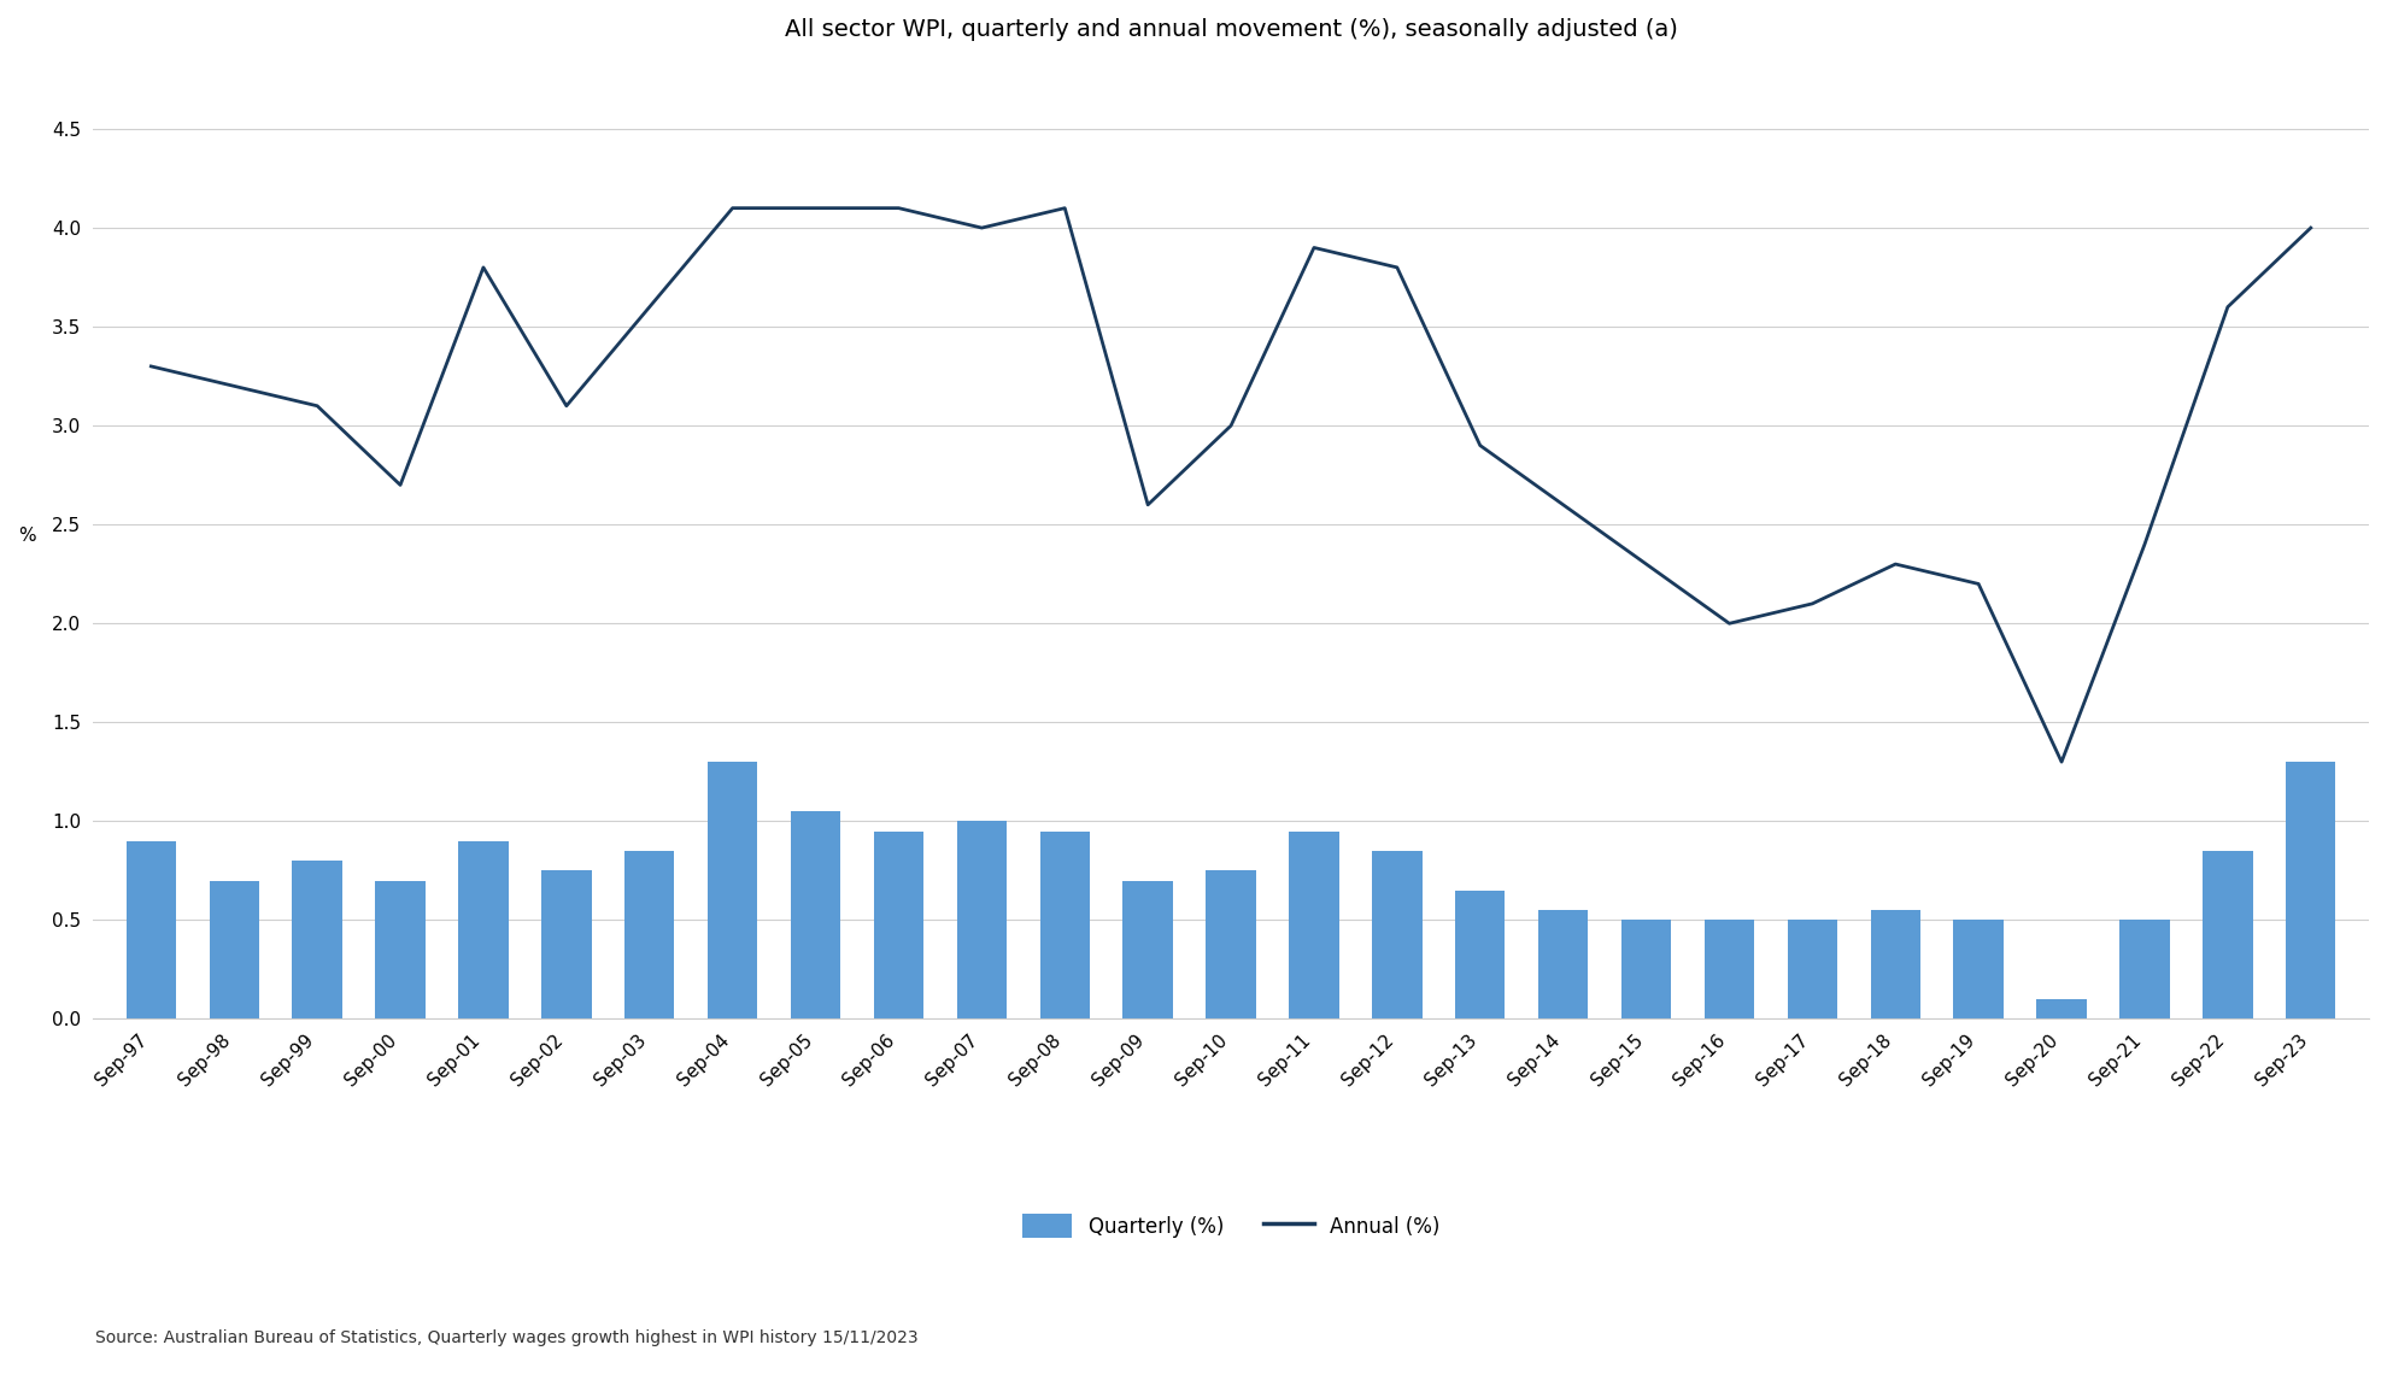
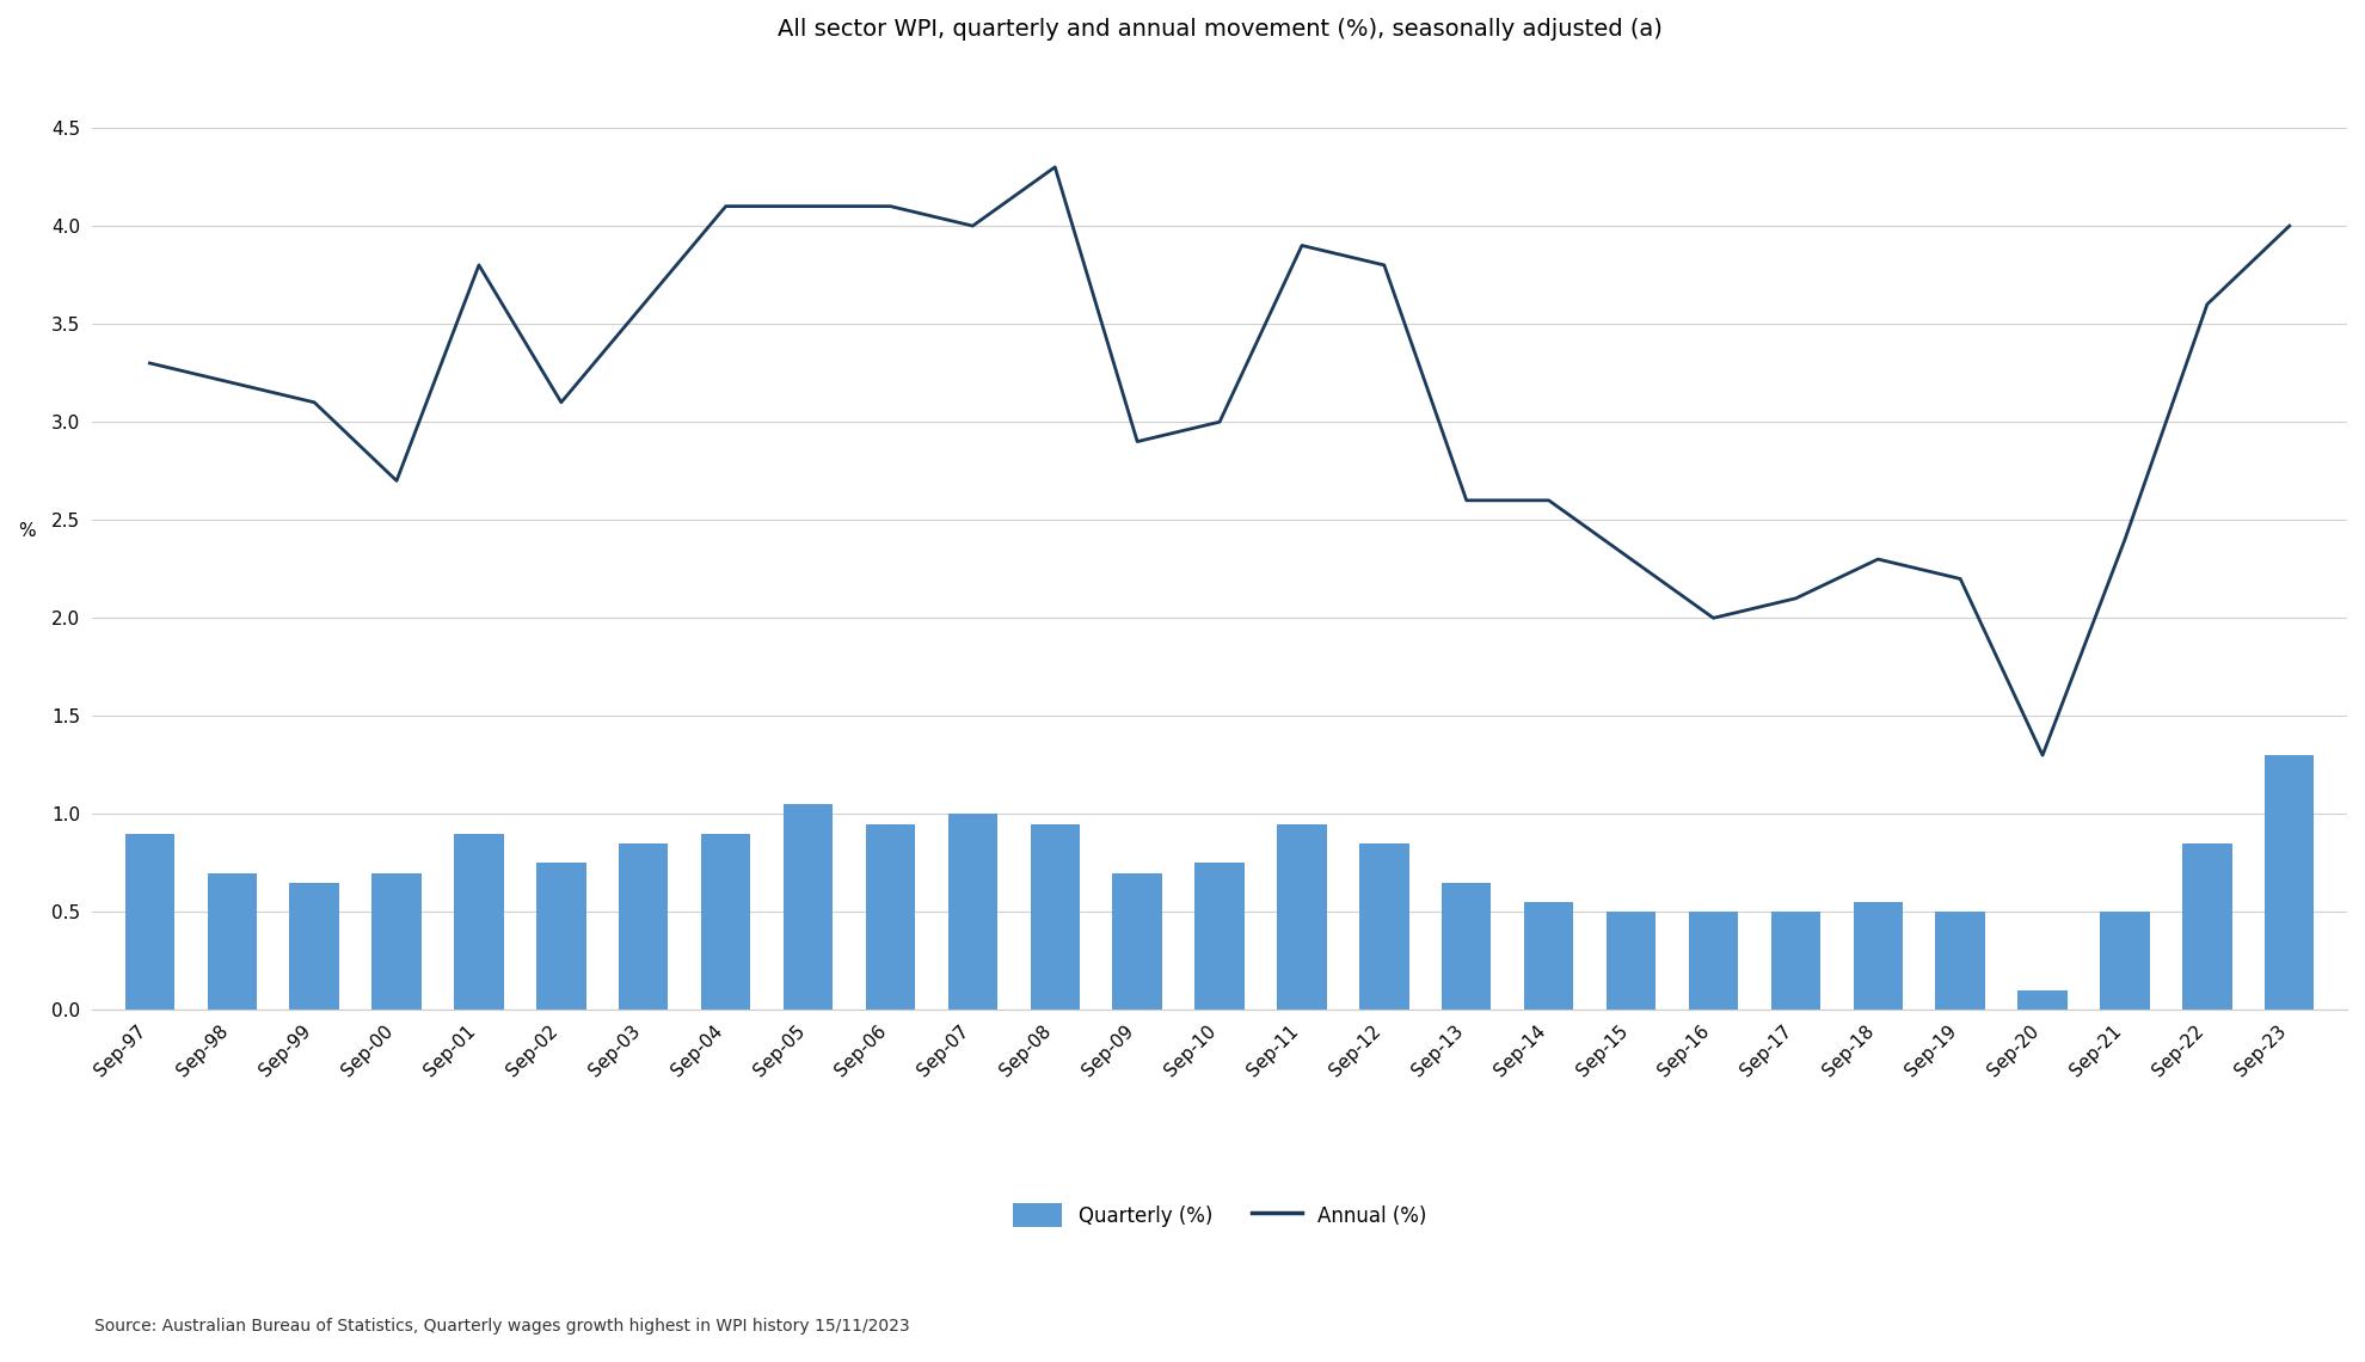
Quarterly (%)/Sep-99: 0.80 -> 0.65
Quarterly (%)/Sep-04: 1.30 -> 0.90
Annual (%)/Sep-08: 4.1 -> 4.3
Annual (%)/Sep-09: 2.6 -> 2.9
Annual (%)/Sep-13: 2.9 -> 2.6
